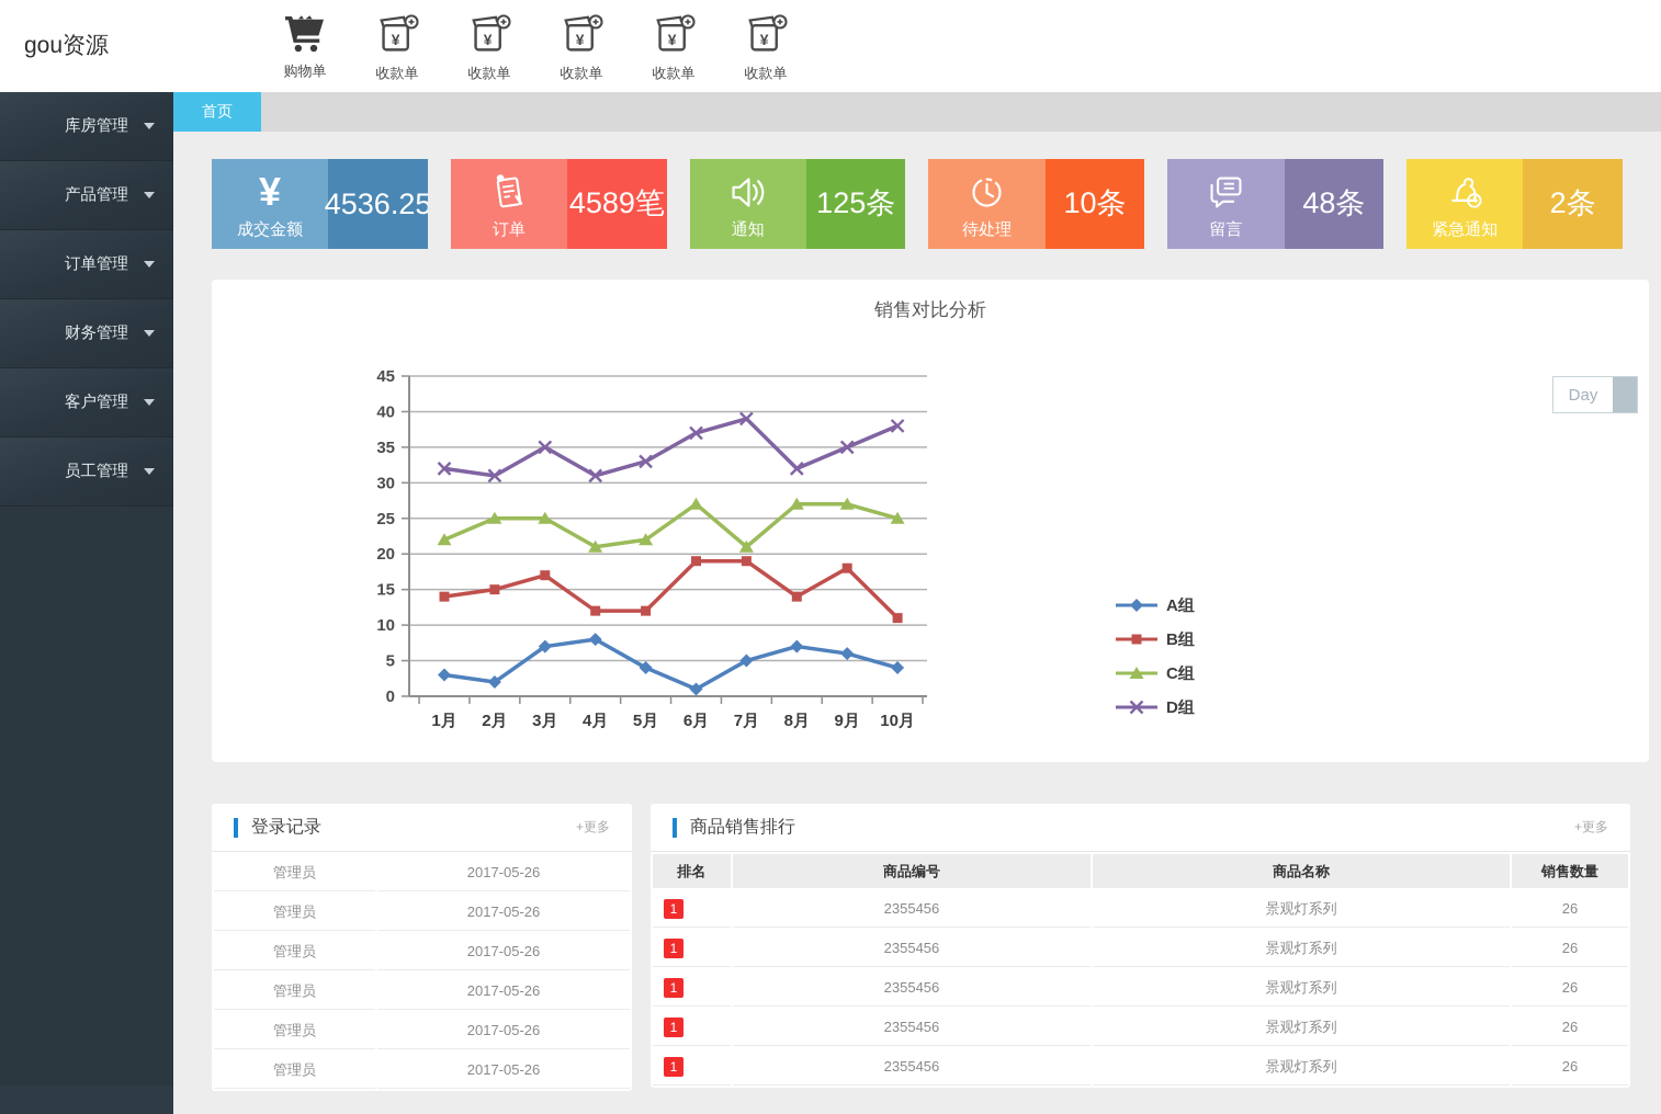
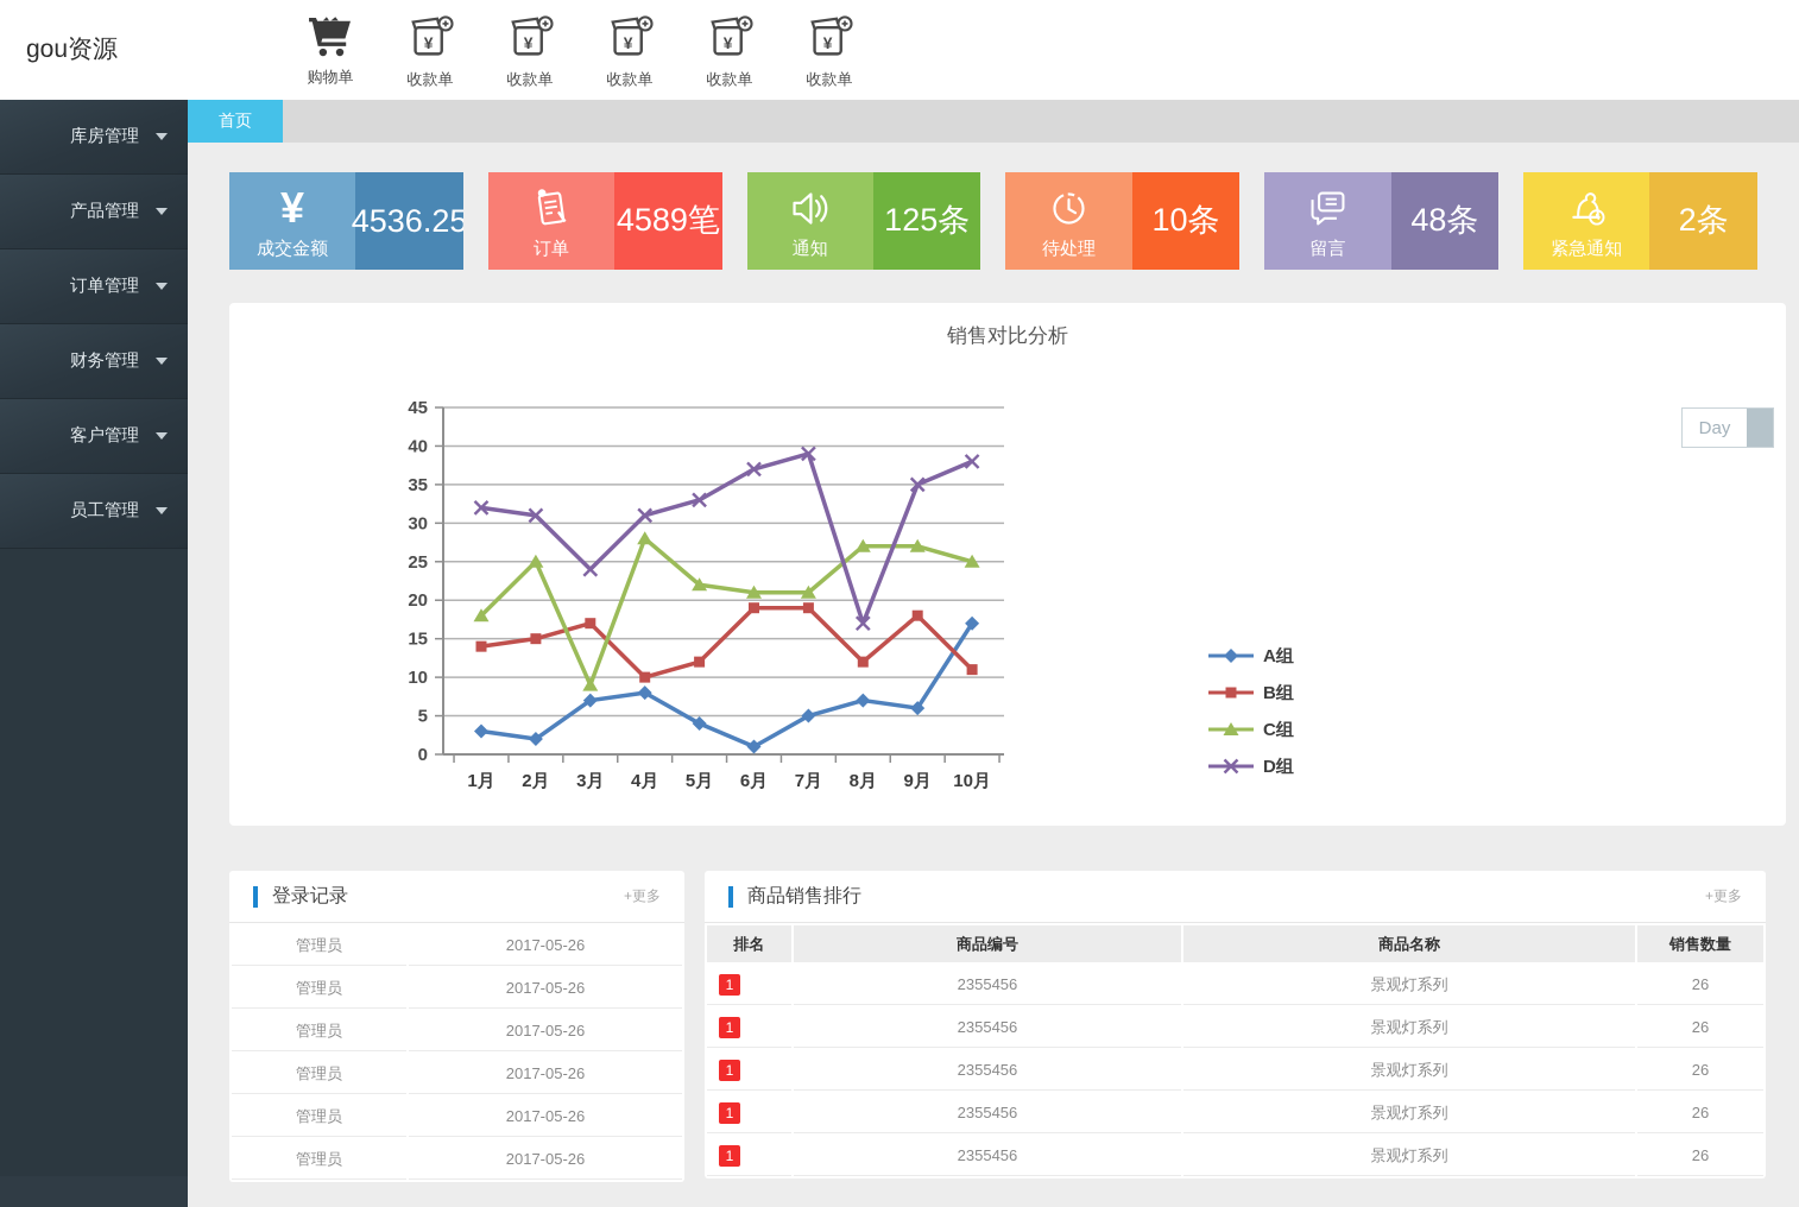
C组/1月: 22 -> 18
C组/3月: 25 -> 9
D组/3月: 35 -> 24
B组/4月: 12 -> 10
C组/4月: 21 -> 28
C组/6月: 27 -> 21
B组/8月: 14 -> 12
D组/8月: 32 -> 17
A组/10月: 4 -> 17
